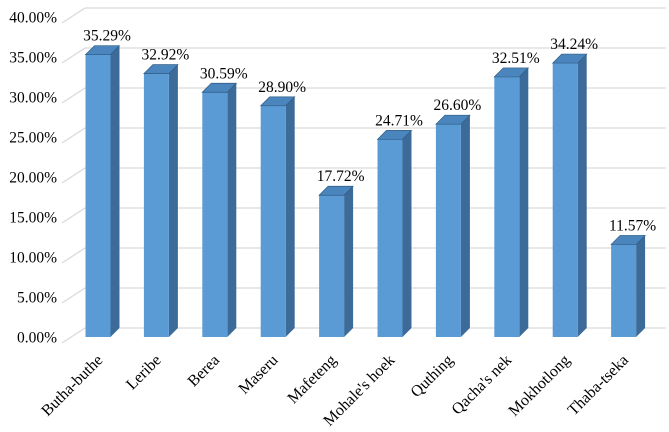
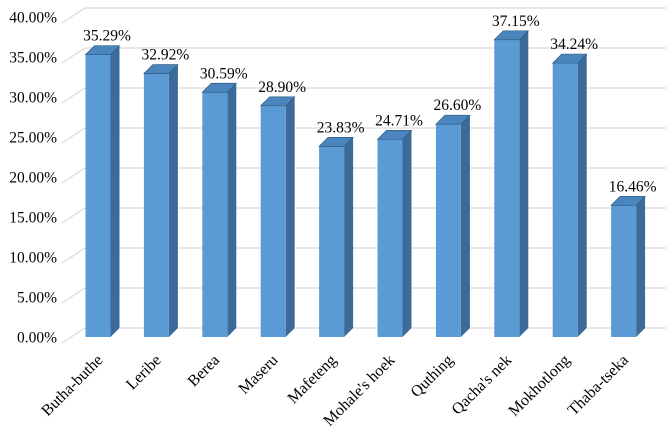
Mafeteng: 17.72% -> 23.83%
Qacha's nek: 32.51% -> 37.15%
Thaba-tseka: 11.57% -> 16.46%
